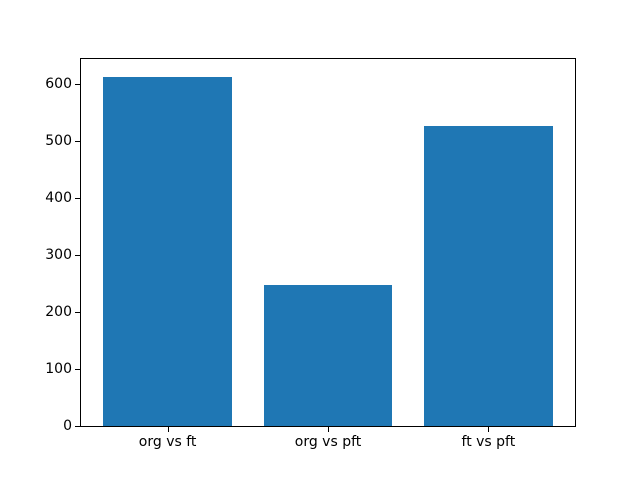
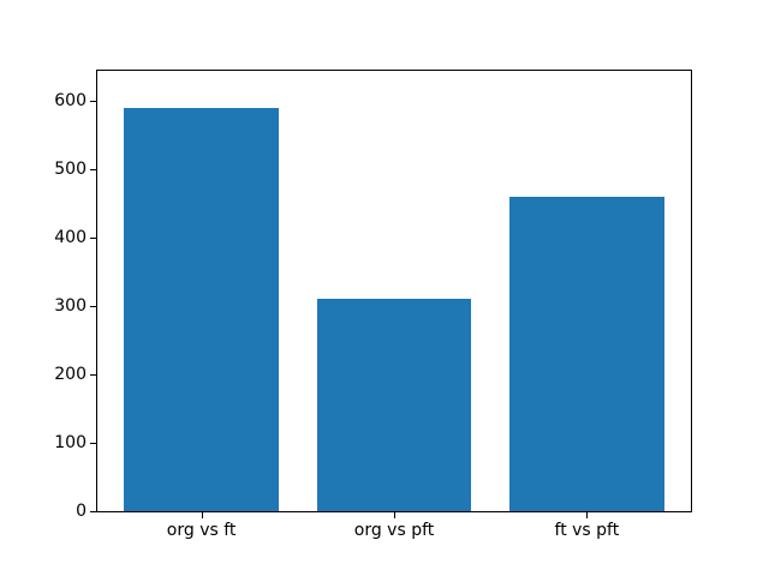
org vs ft: 610 -> 590
org vs pft: 250 -> 310
ft vs pft: 530 -> 460
